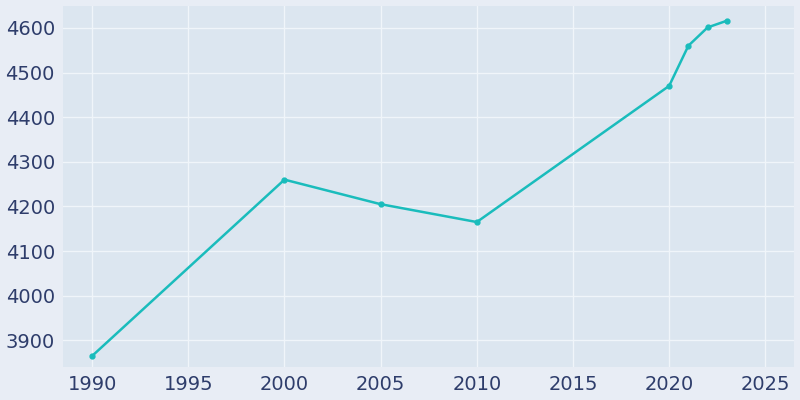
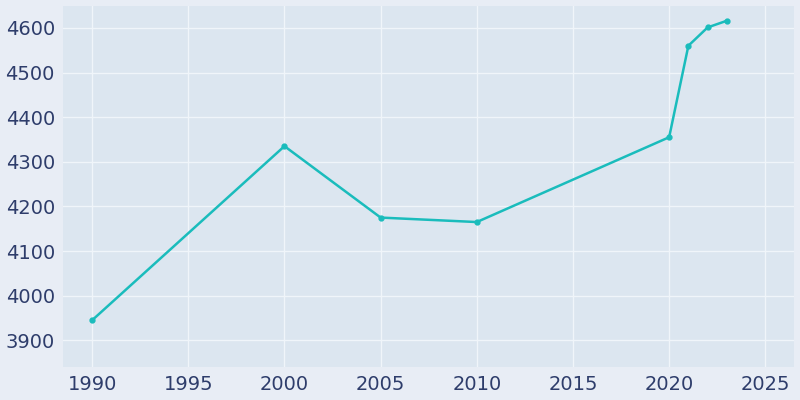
1990: 3865 -> 3945
2000: 4260 -> 4335
2005: 4205 -> 4175
2020: 4470 -> 4355
